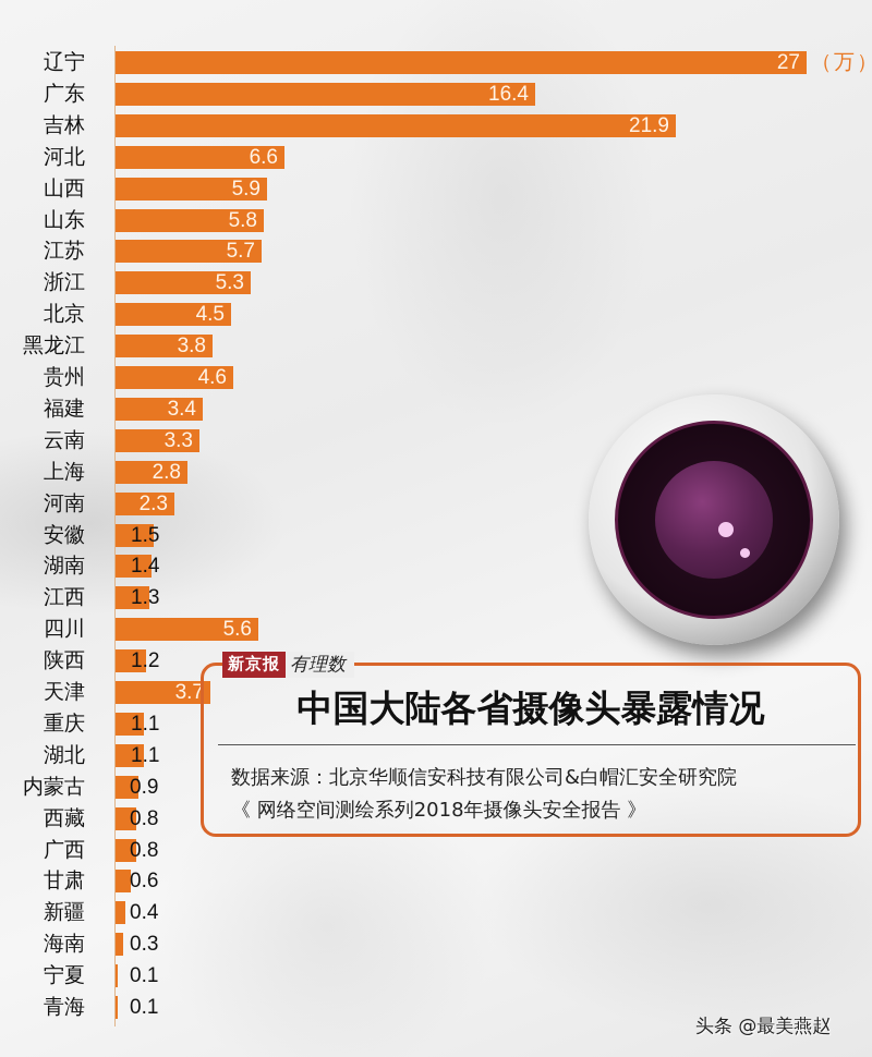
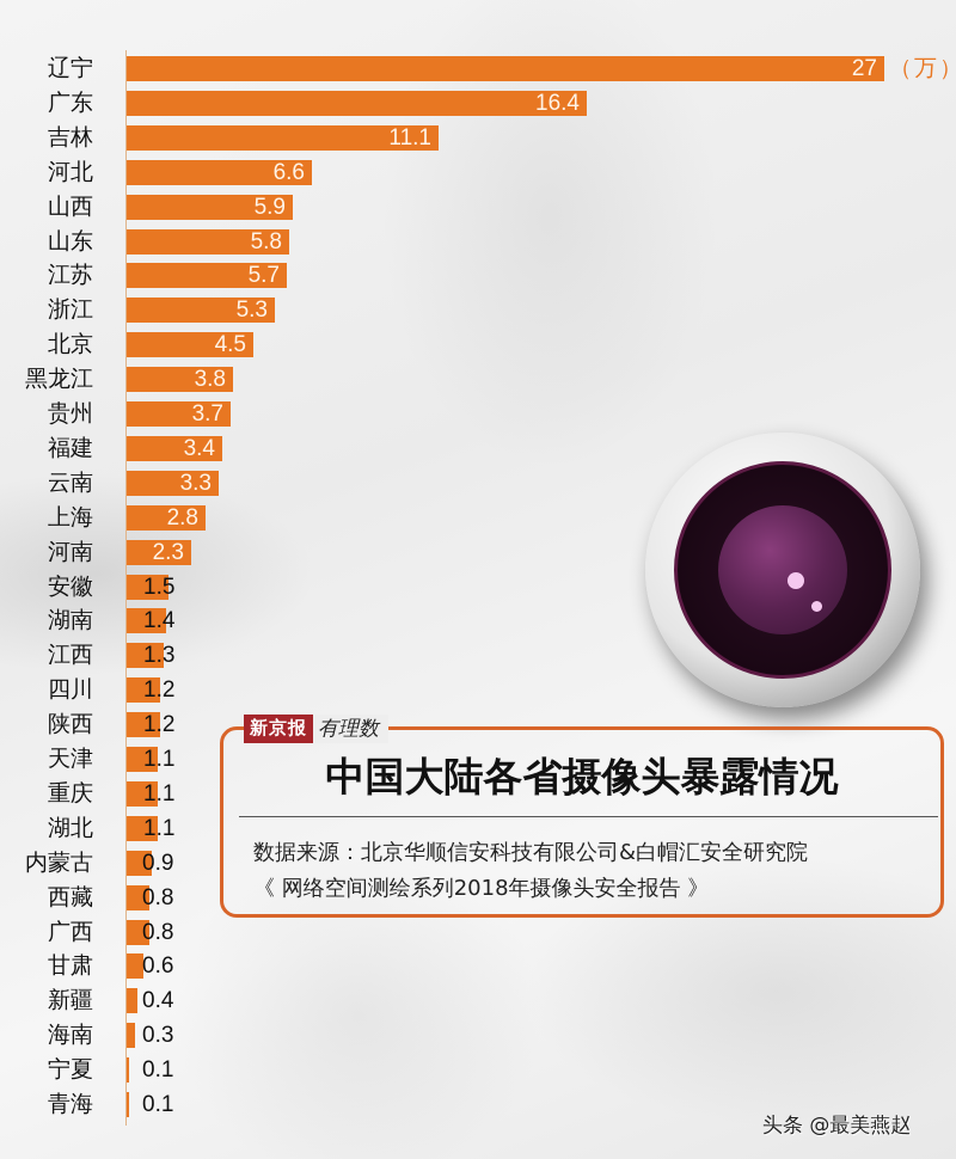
吉林: 21.9 -> 11.1
贵州: 4.6 -> 3.7
四川: 5.6 -> 1.2
天津: 3.7 -> 1.1
